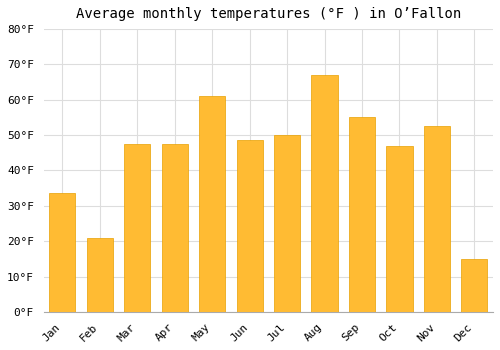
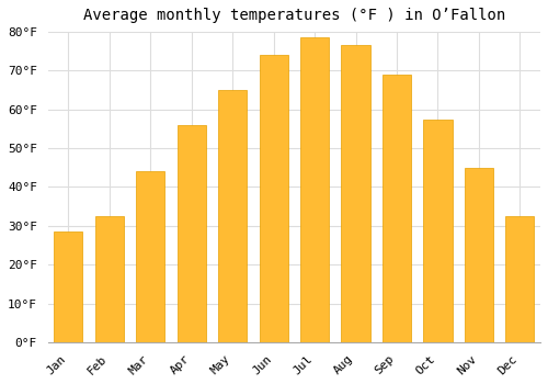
Jan: 33.5°F -> 28.5°F
Feb: 21.0°F -> 32.5°F
Mar: 47.5°F -> 44.0°F
Apr: 47.5°F -> 56.0°F
May: 61.0°F -> 65.0°F
Jun: 48.5°F -> 74.0°F
Jul: 50.0°F -> 78.5°F
Aug: 67.0°F -> 76.5°F
Sep: 55.0°F -> 69.0°F
Oct: 47.0°F -> 57.5°F
Nov: 52.5°F -> 45.0°F
Dec: 15.0°F -> 32.5°F
